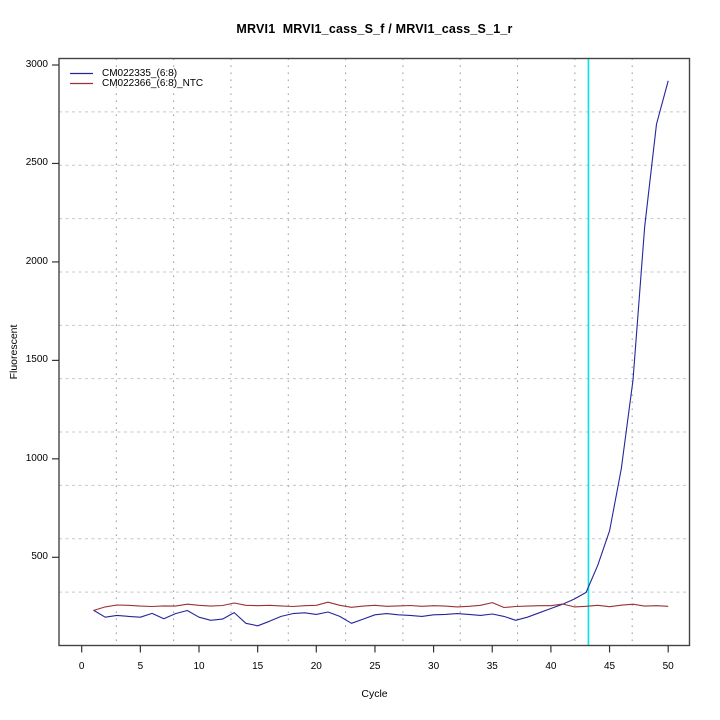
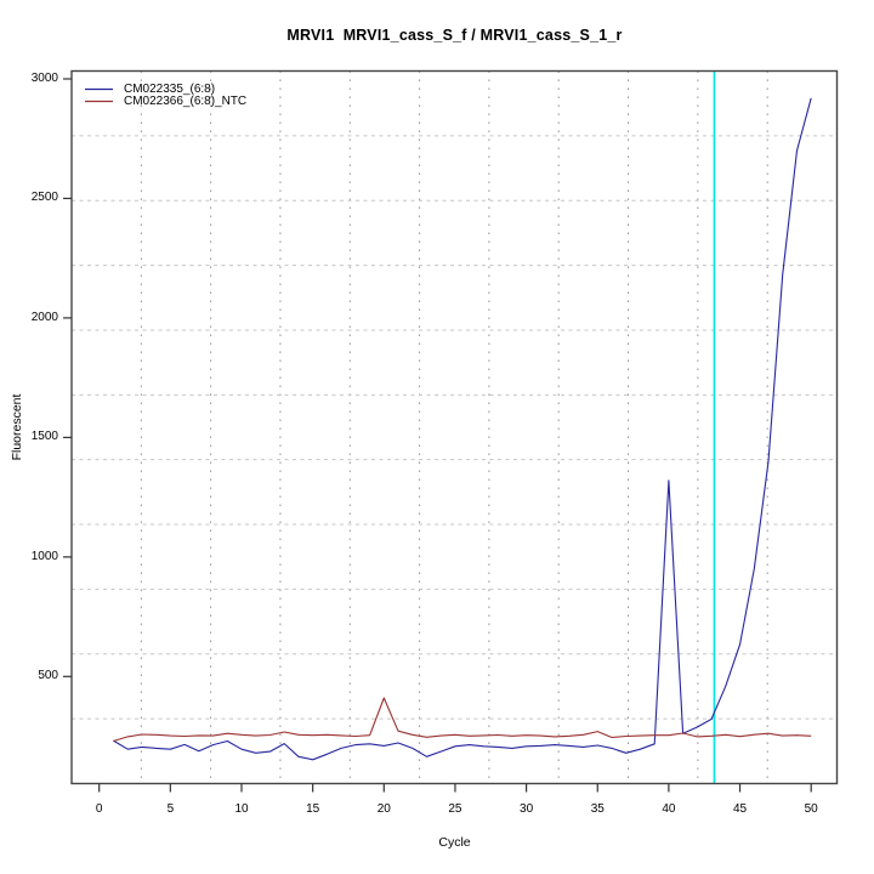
CM022366_(6:8)_NTC/20: 260 -> 410
CM022335_(6:8)/40: 240 -> 1320
